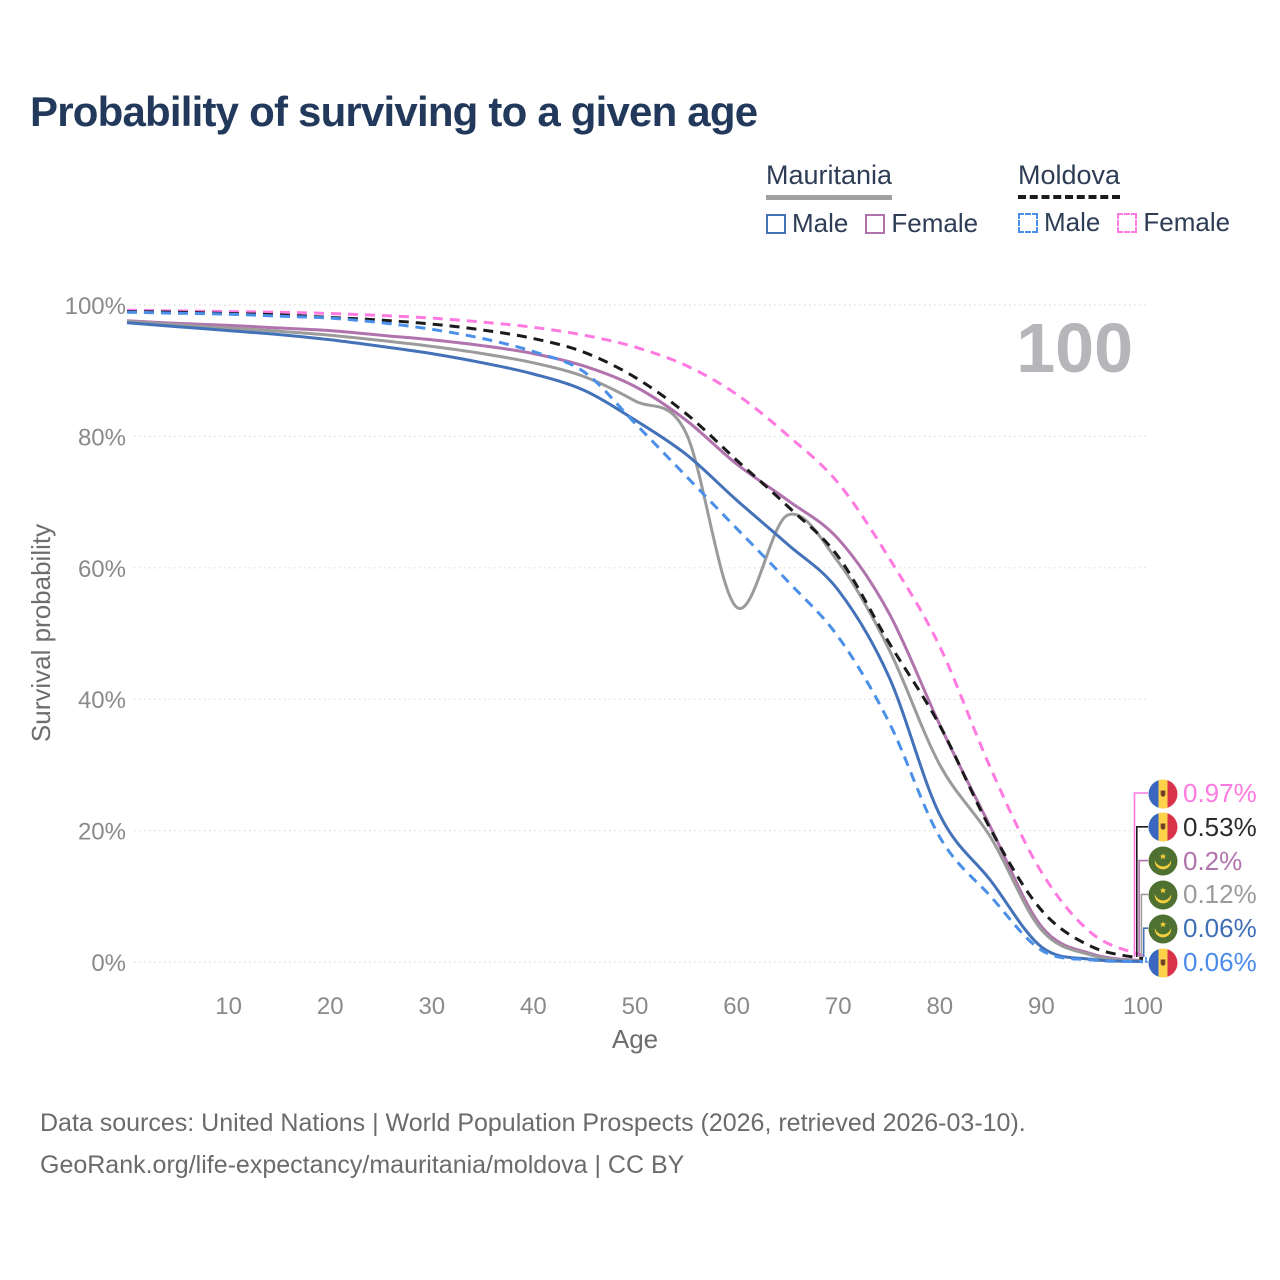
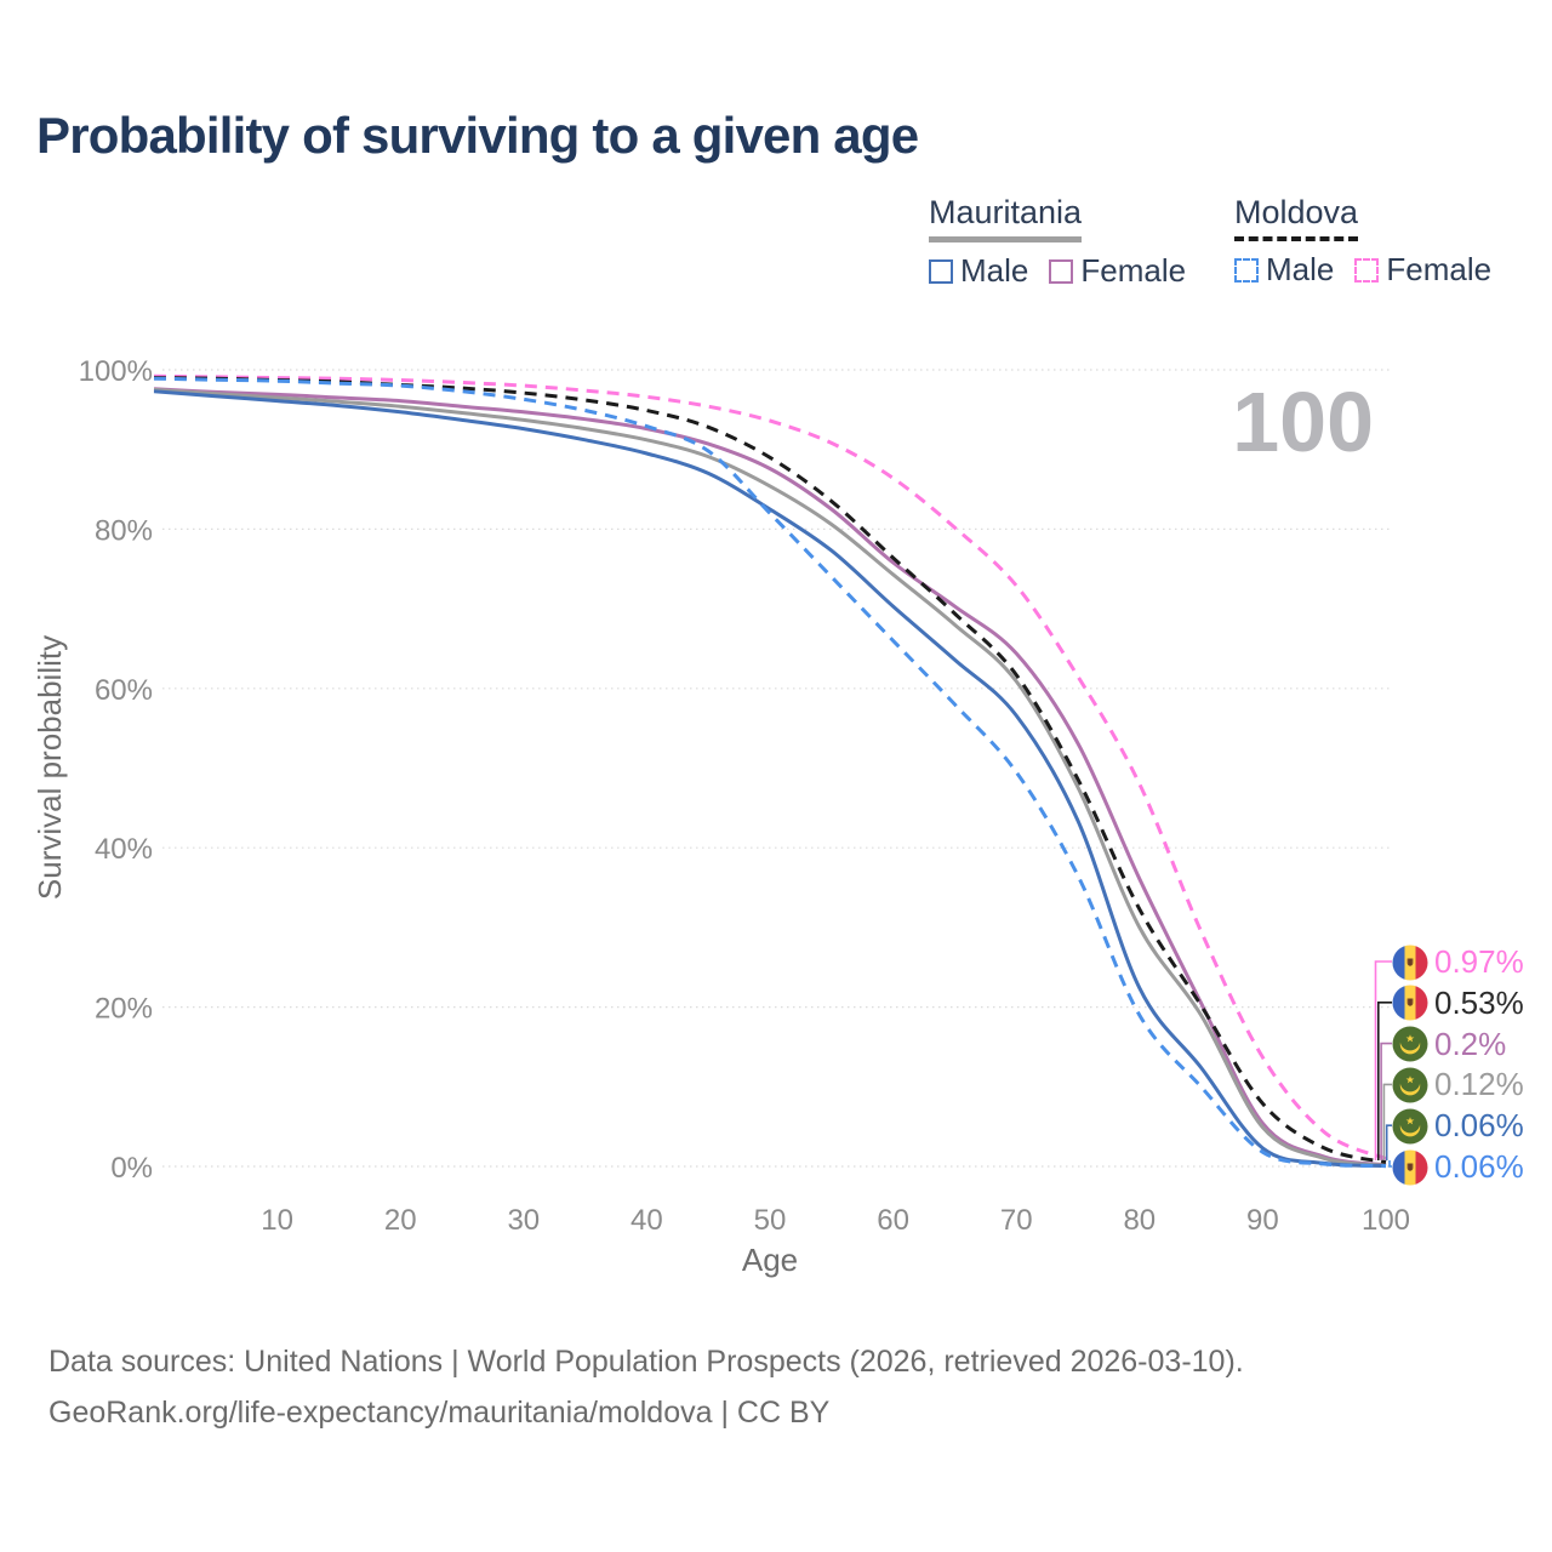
Mauritania/60: 54% -> 74%
Moldova/80: 36% -> 32%
